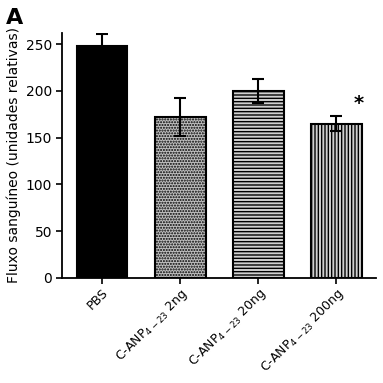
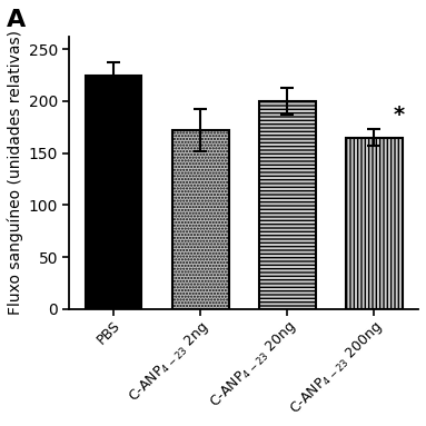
PBS: 248 -> 224
